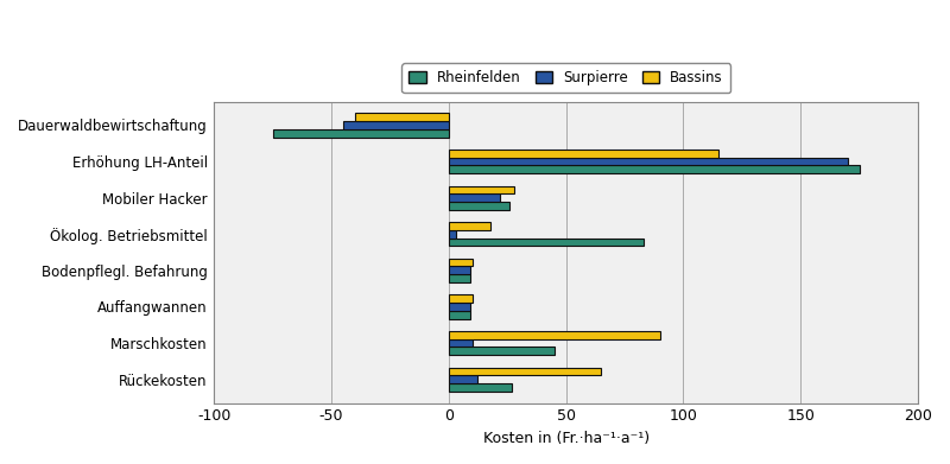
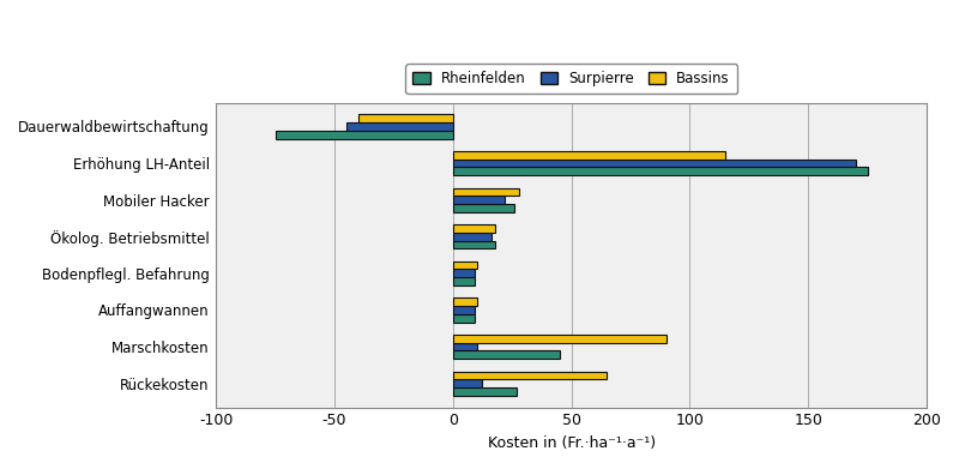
Surpierre/Ökolog. Betriebsmittel: 3 -> 16
Rheinfelden/Ökolog. Betriebsmittel: 83 -> 18
